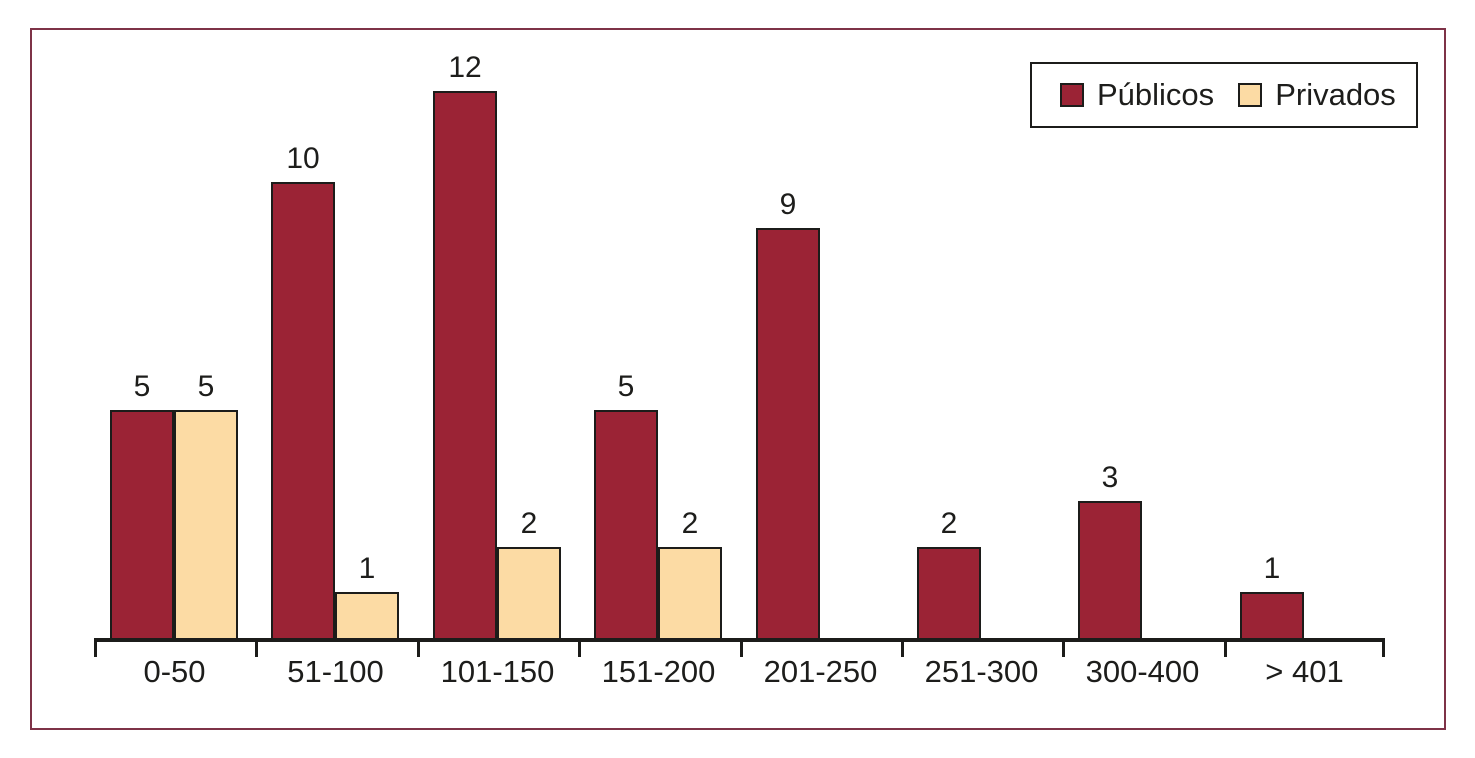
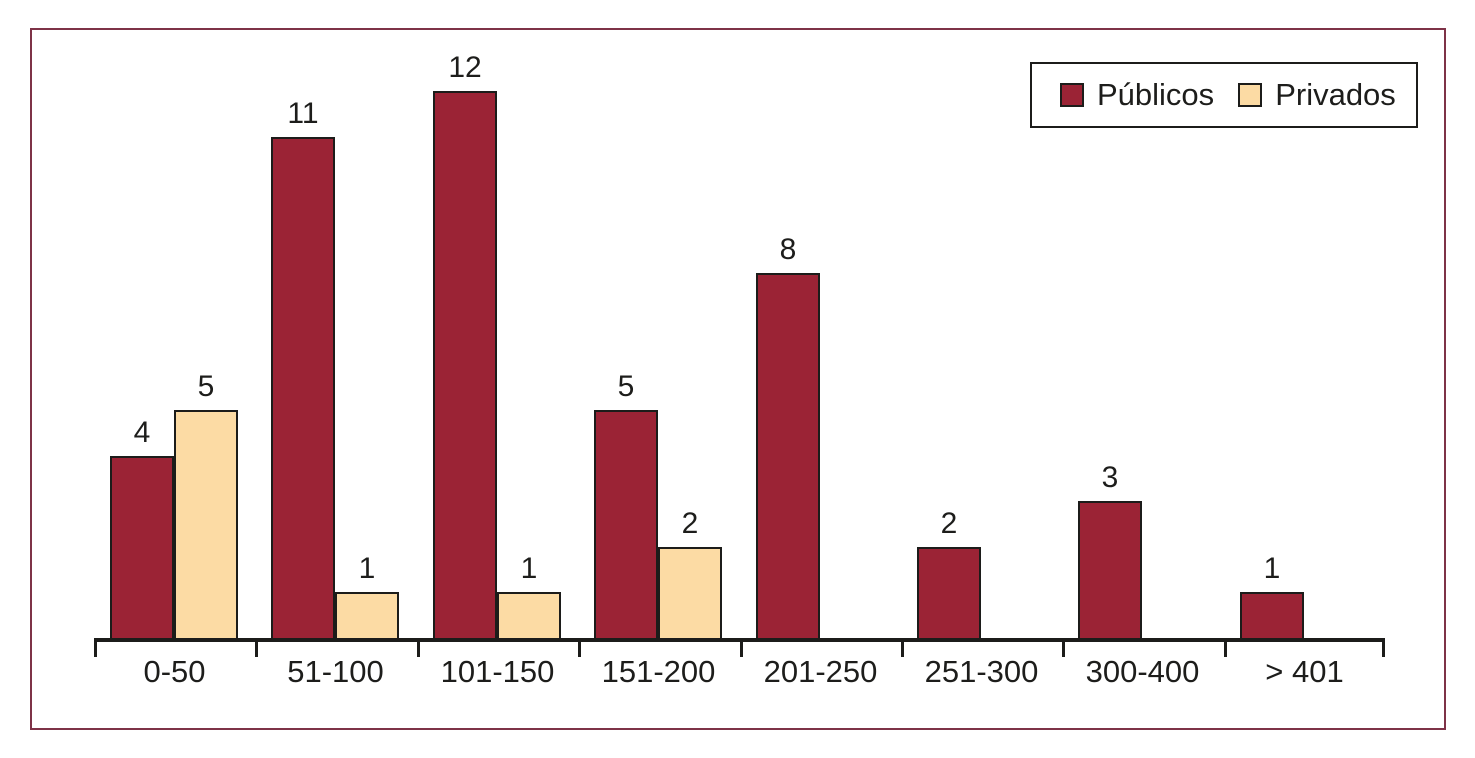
Públicos/0-50: 5 -> 4
Públicos/51-100: 10 -> 11
Privados/101-150: 2 -> 1
Públicos/201-250: 9 -> 8
